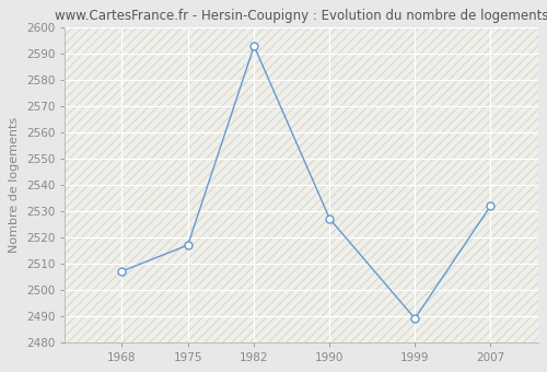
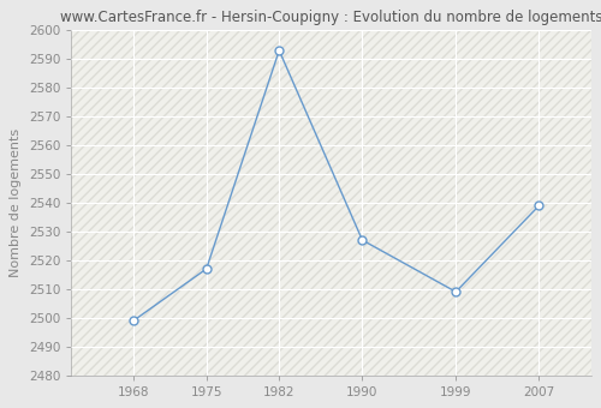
1968: 2507 -> 2499
1999: 2489 -> 2509
2007: 2532 -> 2539
